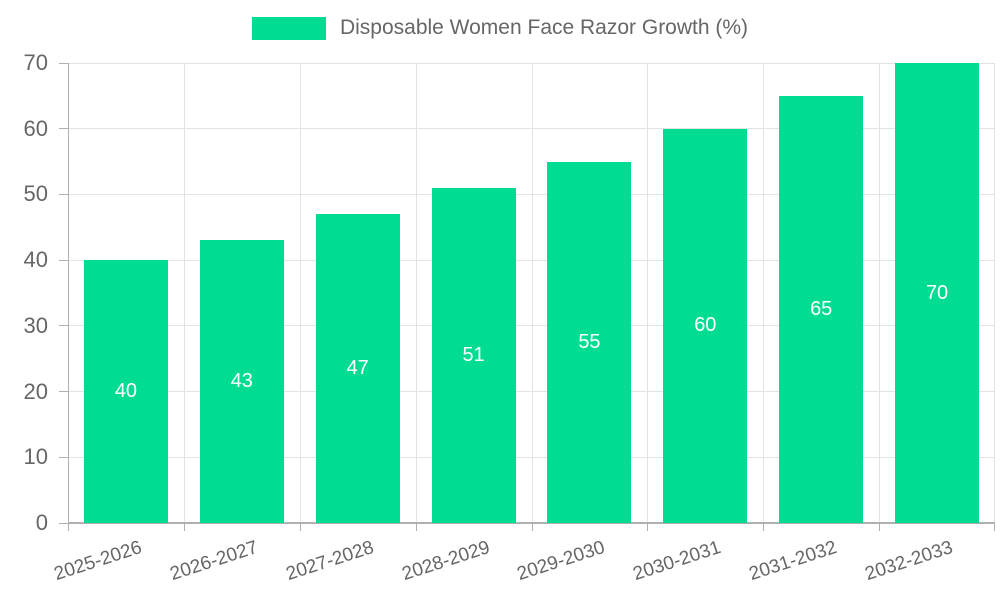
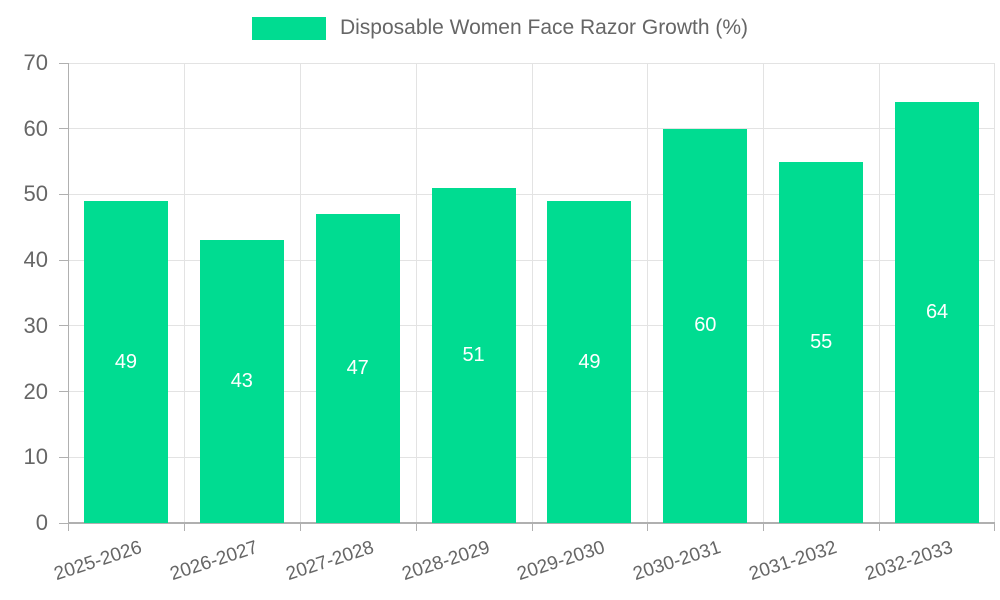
2025-2026: 40 -> 49
2029-2030: 55 -> 49
2031-2032: 65 -> 55
2032-2033: 70 -> 64
